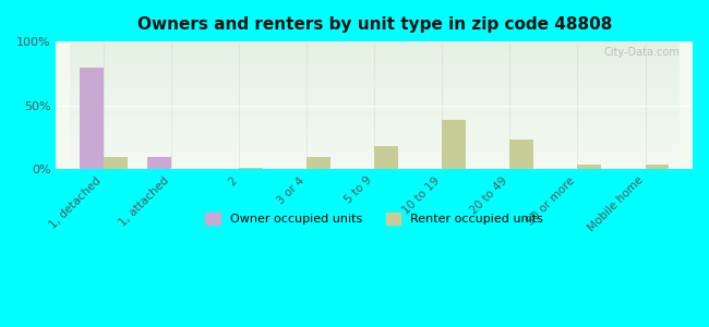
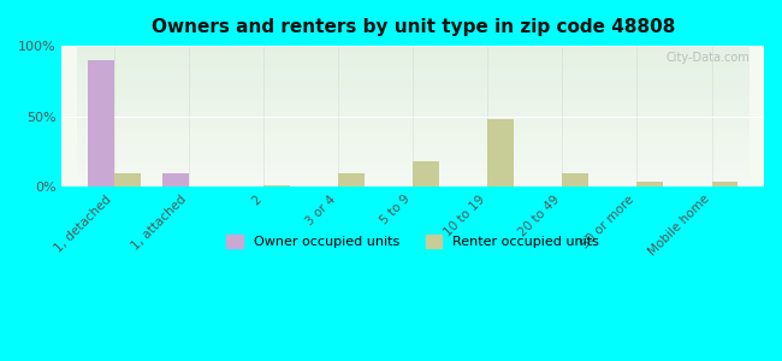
Owner occupied units/1, detached: 80% -> 90%
Renter occupied units/10 to 19: 39% -> 48%
Renter occupied units/20 to 49: 23% -> 10%
